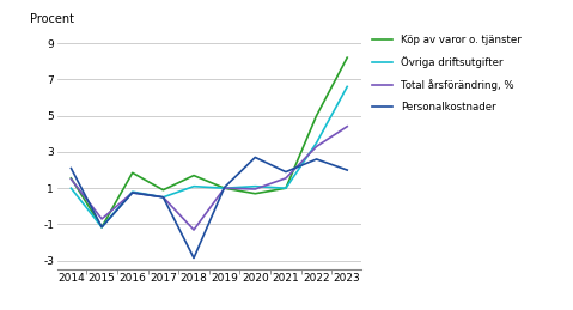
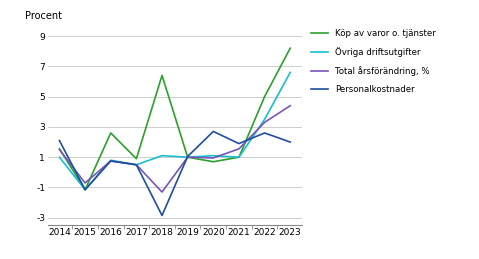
Köp av varor o. tjänster/2016: 1.9 -> 2.6
Köp av varor o. tjänster/2018: 1.7 -> 6.4
